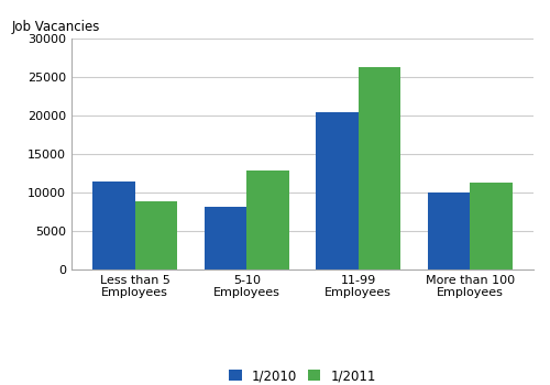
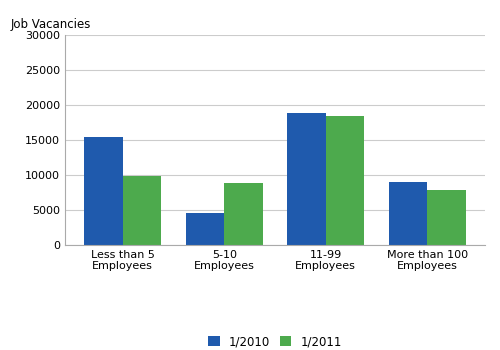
1/2010/Less than 5 Employees: 11500 -> 15400
1/2011/Less than 5 Employees: 8800 -> 9800
1/2010/5-10 Employees: 8200 -> 4600
1/2011/5-10 Employees: 12800 -> 8800
1/2010/11-99 Employees: 20400 -> 18800
1/2011/11-99 Employees: 26300 -> 18400
1/2010/More than 100 Employees: 10000 -> 9000
1/2011/More than 100 Employees: 11300 -> 7800
